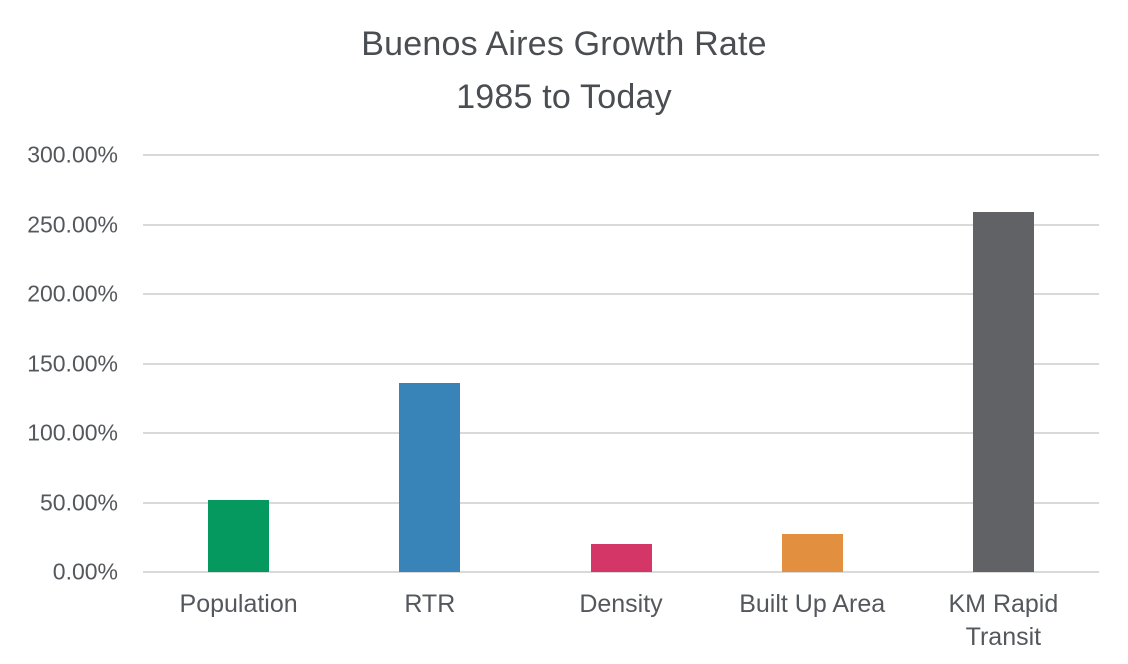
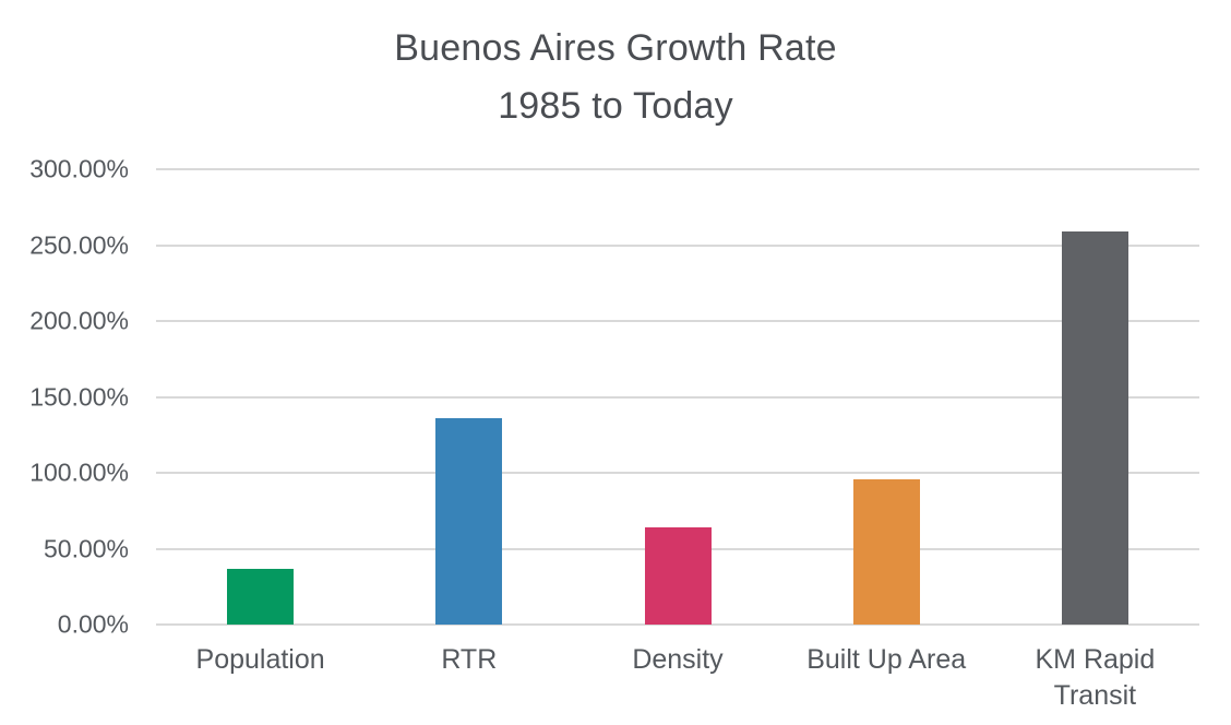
Population: 52% -> 37%
Density: 20% -> 64%
Built Up Area: 27% -> 96%
